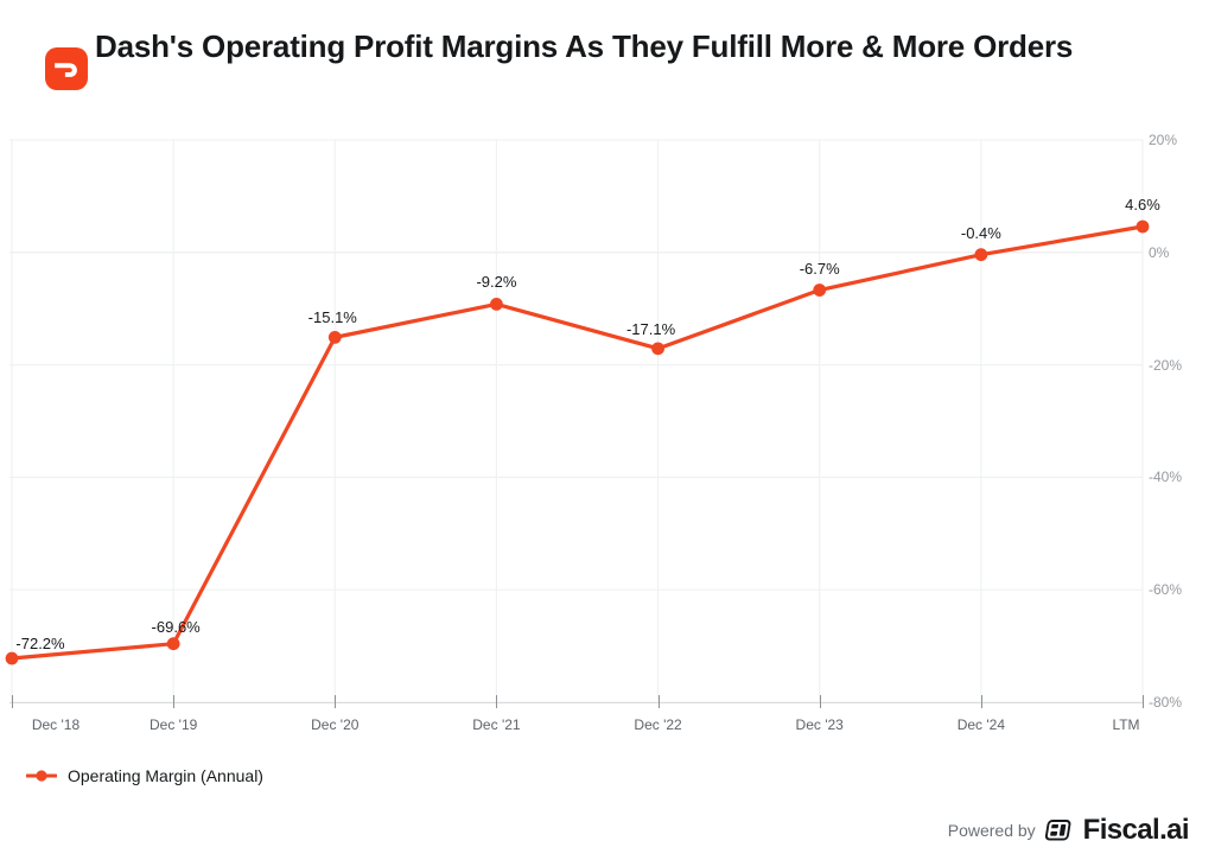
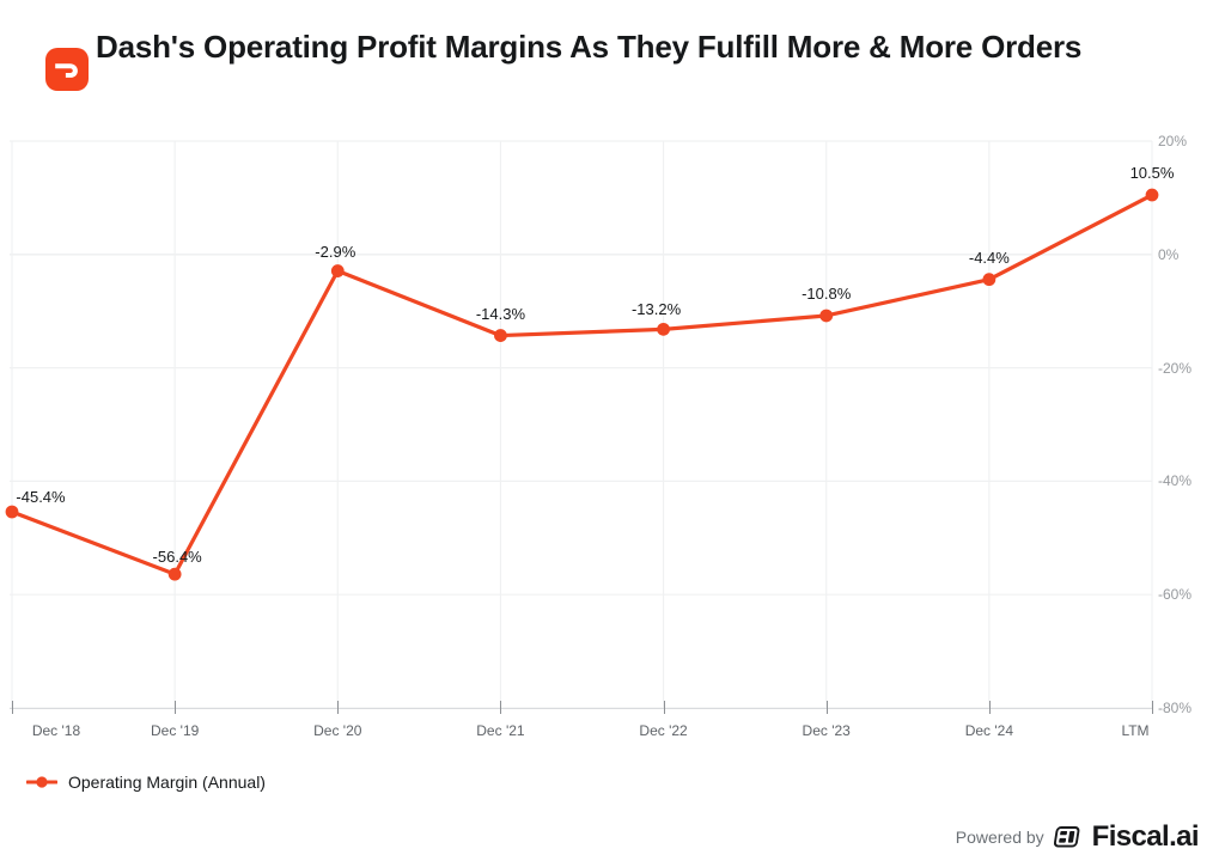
Dec '18: -72.2% -> -45.4%
Dec '19: -69.6% -> -56.4%
Dec '20: -15.1% -> -2.9%
Dec '21: -9.2% -> -14.3%
Dec '22: -17.1% -> -13.2%
Dec '23: -6.7% -> -10.8%
Dec '24: -0.4% -> -4.4%
LTM: 4.6% -> 10.5%
